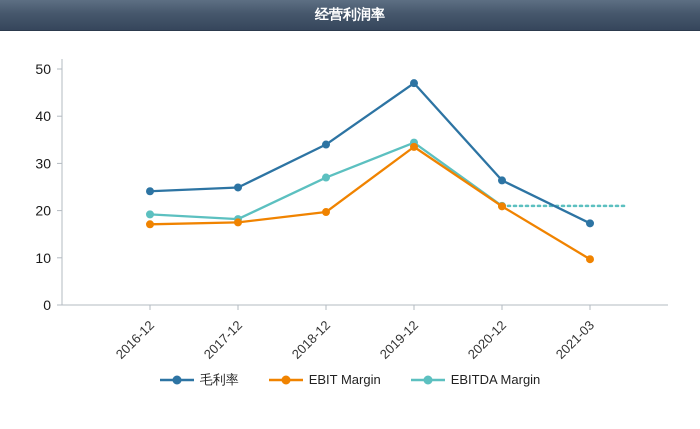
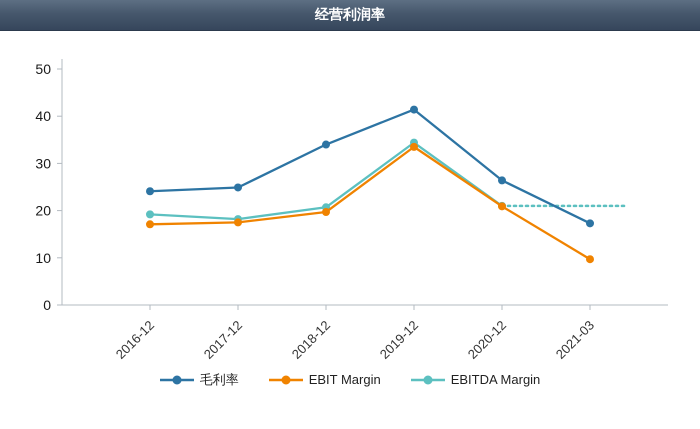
EBITDA Margin/2018-12: 27 -> 21
毛利率/2019-12: 47 -> 41
